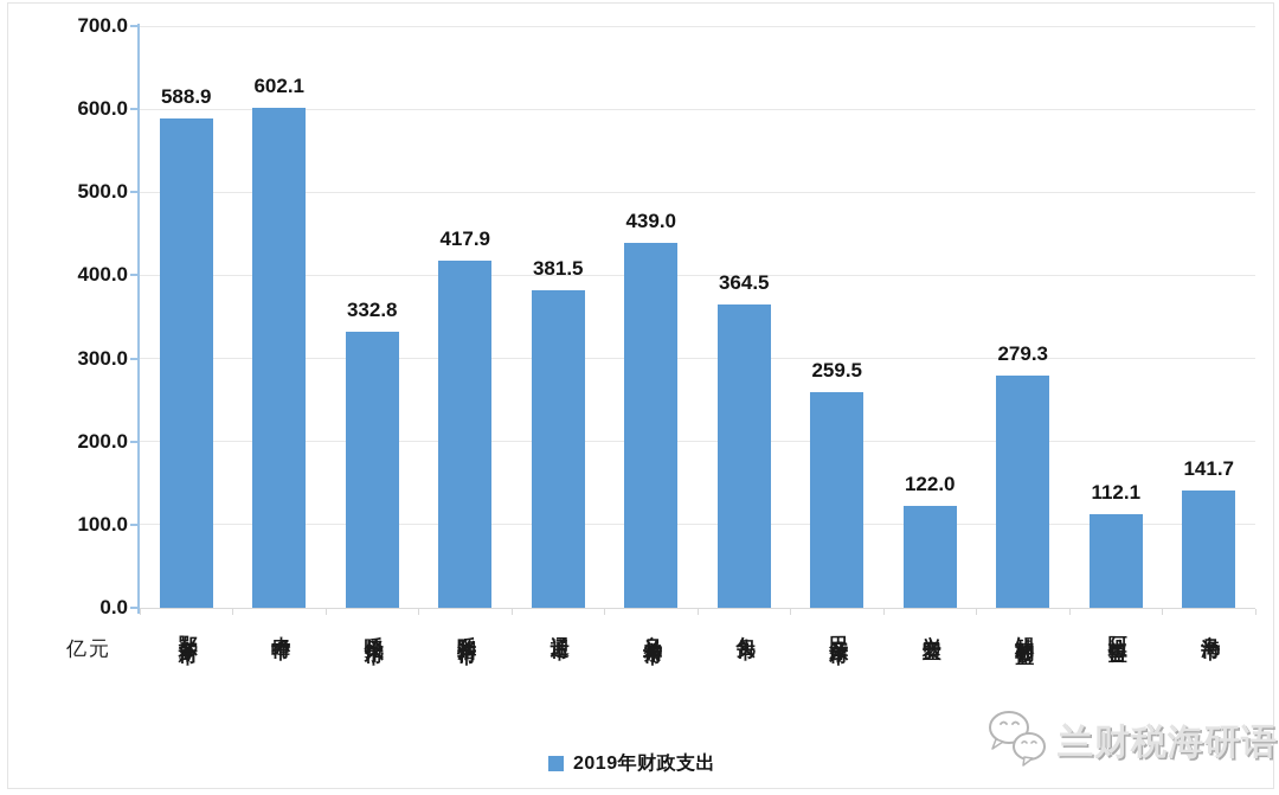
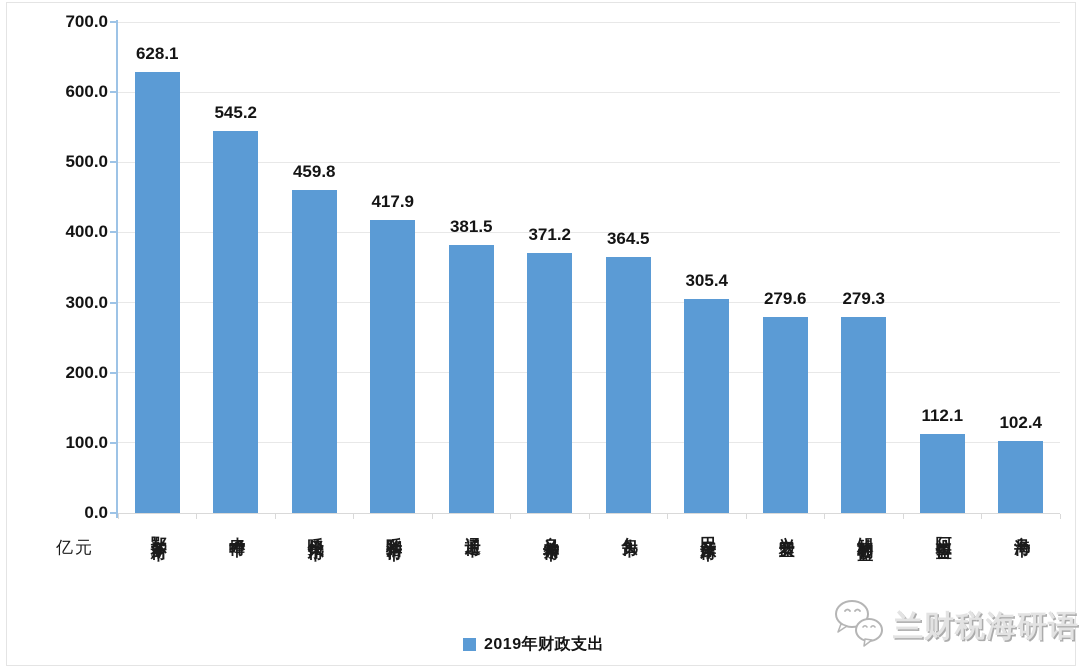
鄂尔多斯市: 588.9 -> 628.1
赤峰市: 602.1 -> 545.2
呼伦贝尔市: 332.8 -> 459.8
乌兰察布市: 439.0 -> 371.2
巴彦淖尔市: 259.5 -> 305.4
兴安盟: 122.0 -> 279.6
乌海市: 141.7 -> 102.4
